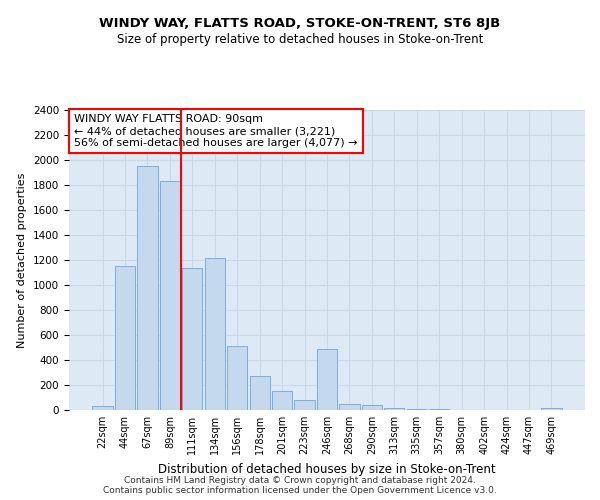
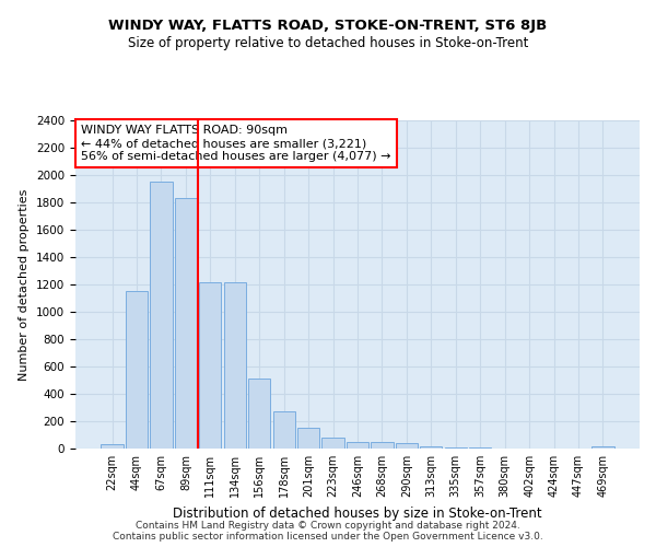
111sqm: 1140 -> 1220
246sqm: 490 -> 50
